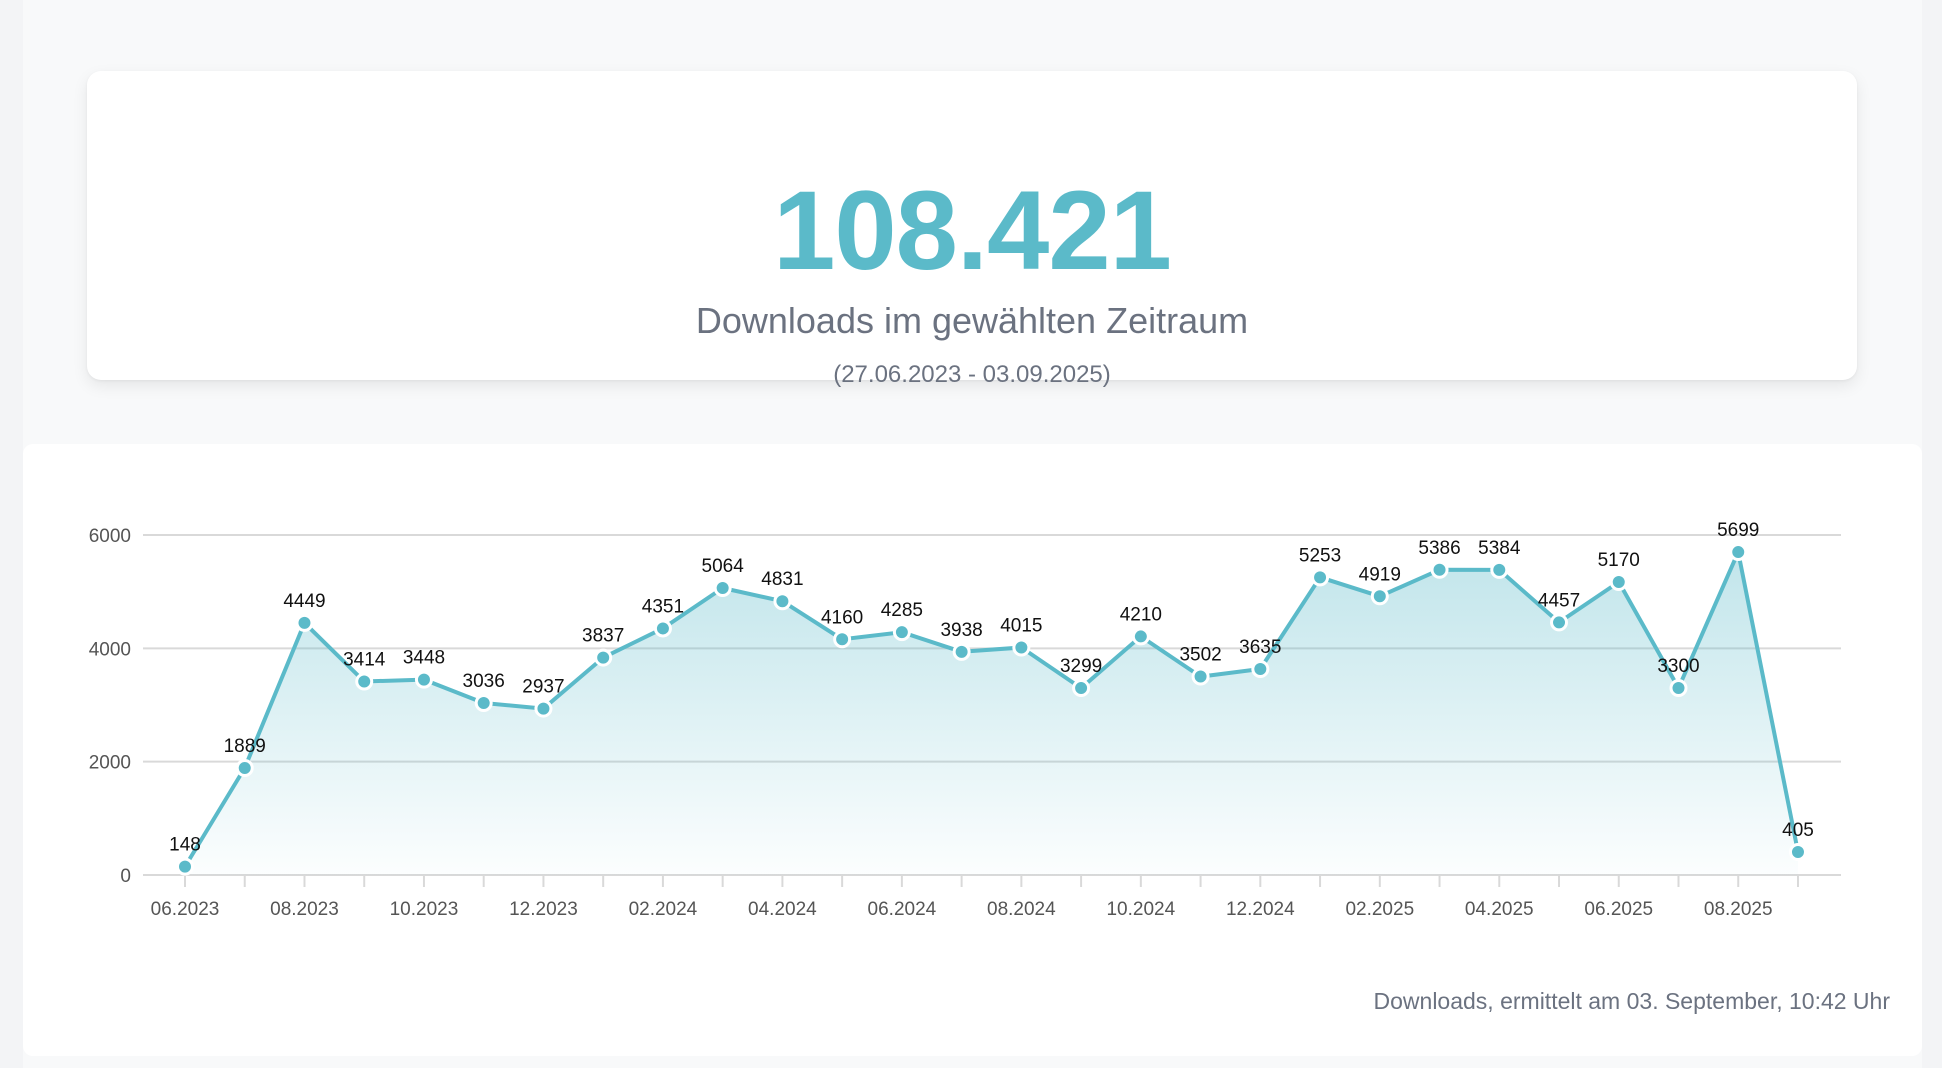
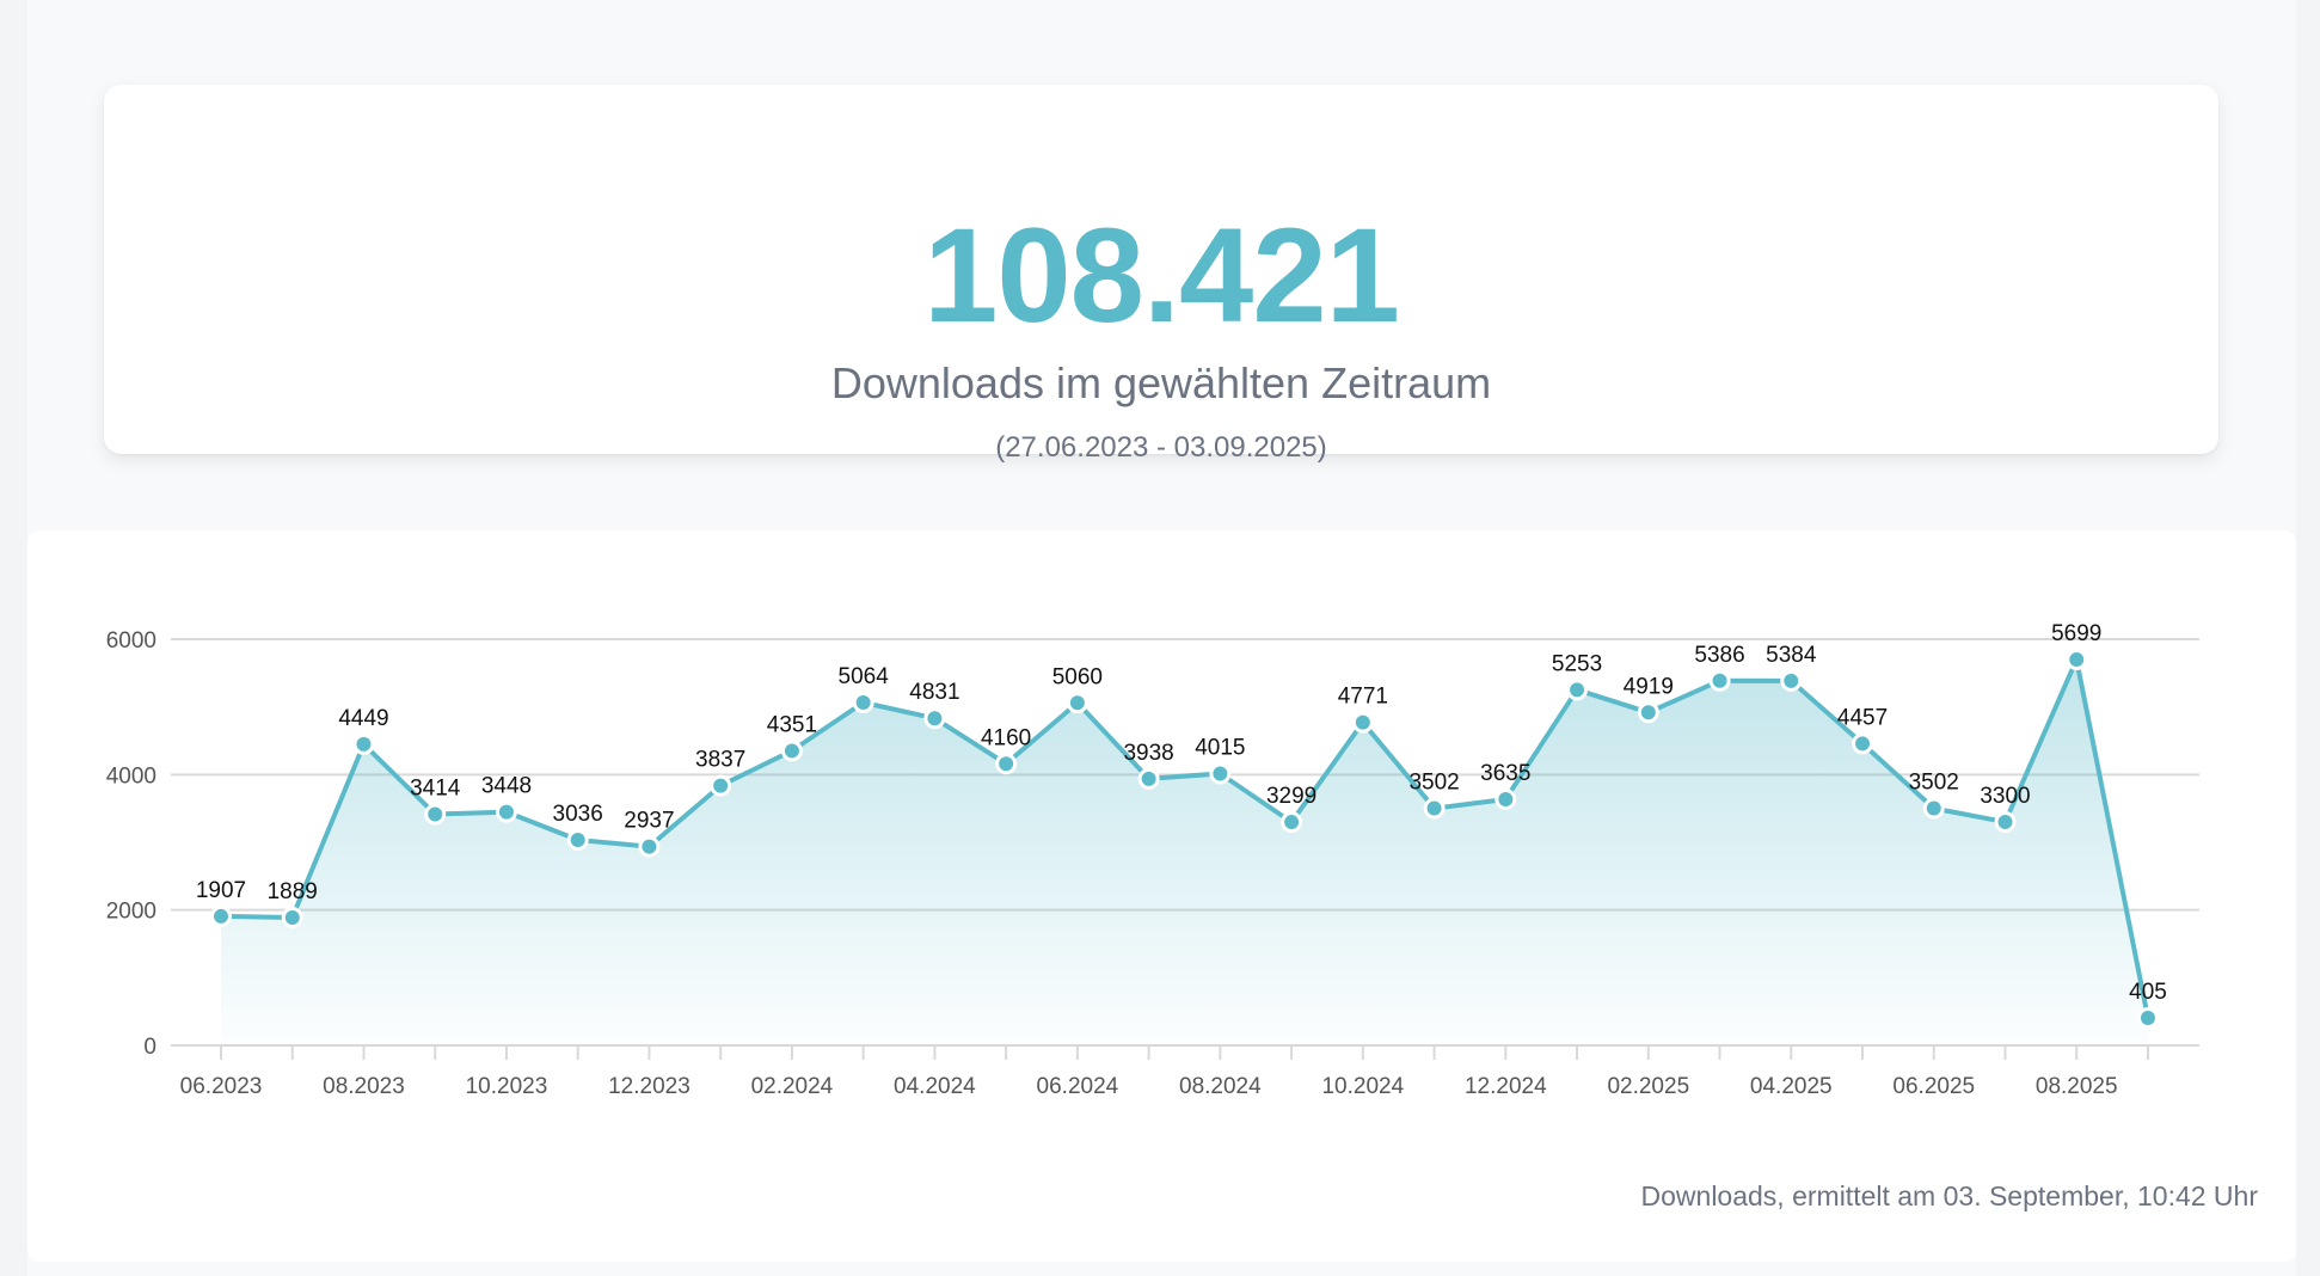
06.2023: 148 -> 1907
06.2024: 4285 -> 5060
10.2024: 4210 -> 4771
06.2025: 5170 -> 3502
